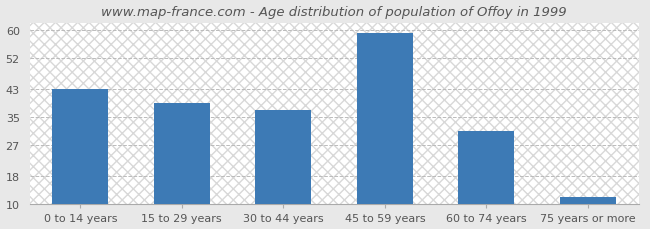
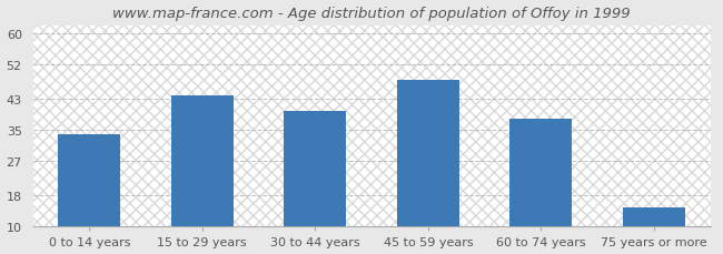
0 to 14 years: 43 -> 34
15 to 29 years: 39 -> 44
30 to 44 years: 37 -> 40
45 to 59 years: 59 -> 48
60 to 74 years: 31 -> 38
75 years or more: 12 -> 15
